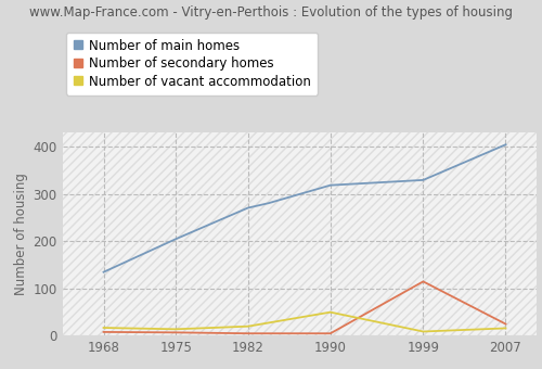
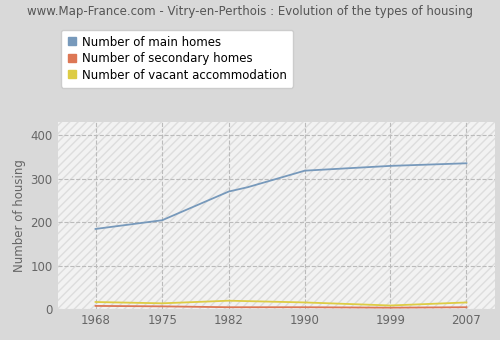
Number of main homes/1968: 135 -> 185
Number of vacant accommodation/1990: 50 -> 16
Number of secondary homes/1999: 115 -> 4
Number of main homes/2007: 405 -> 336
Number of secondary homes/2007: 25 -> 5
